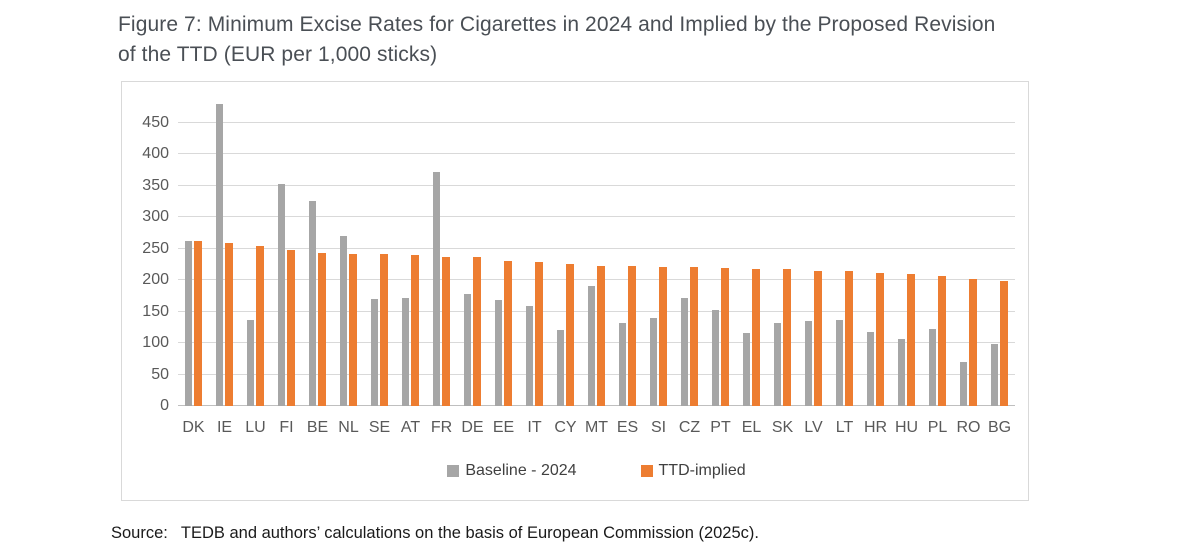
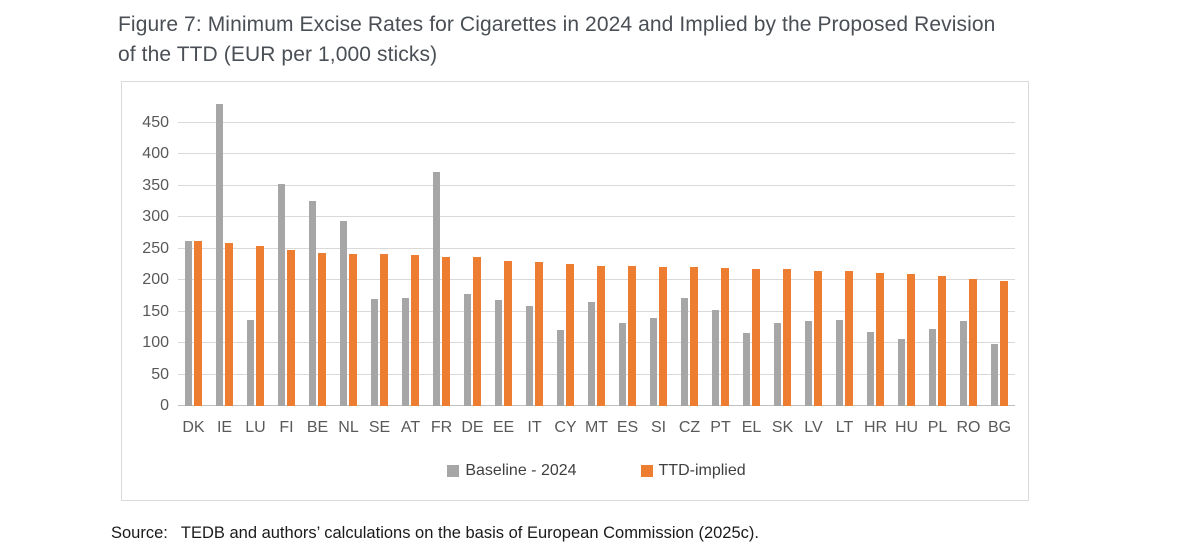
Baseline - 2024/NL: 270 -> 290
Baseline - 2024/MT: 190 -> 160
Baseline - 2024/RO: 70 -> 140
